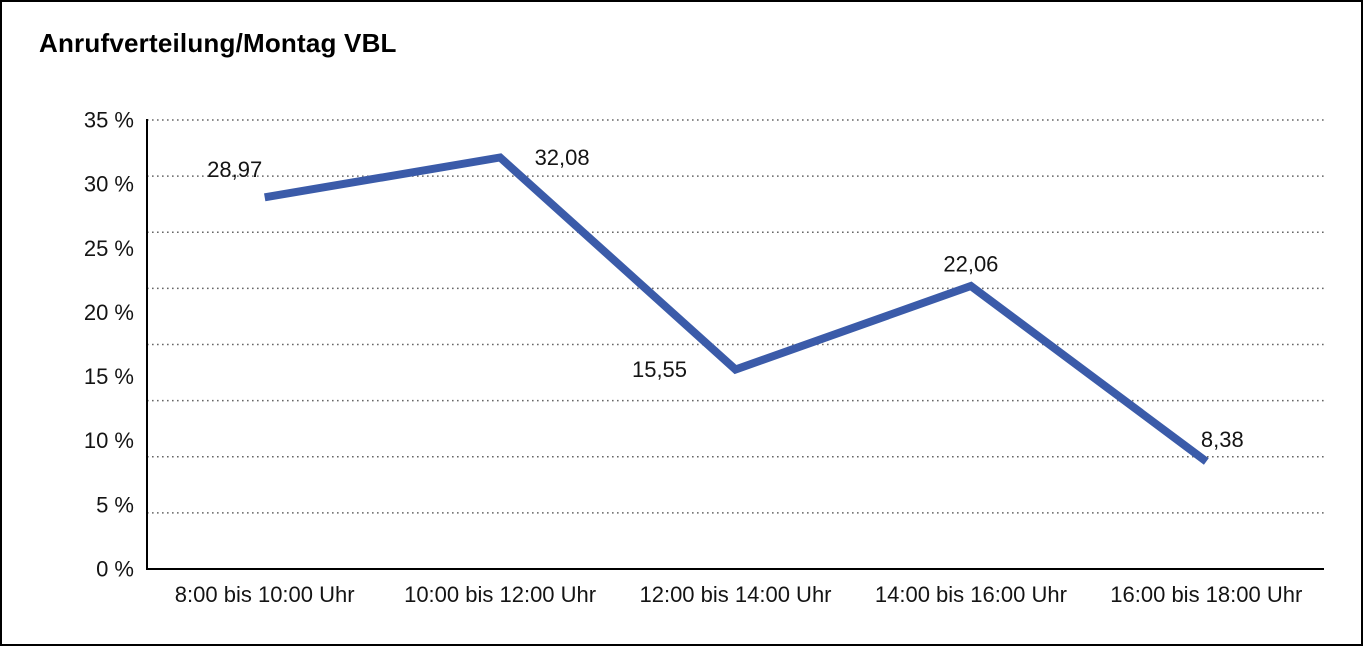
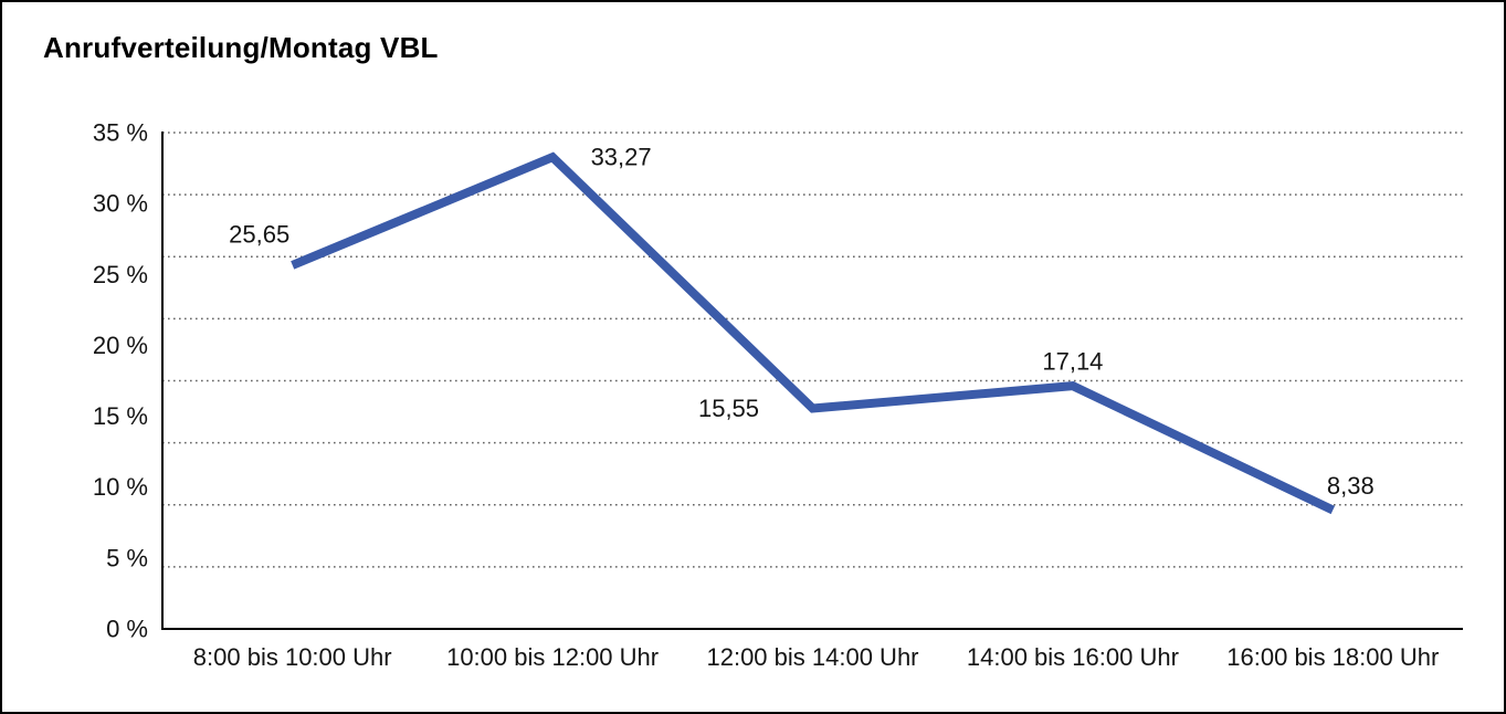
8:00 bis 10:00 Uhr: 28,97 -> 25,65
10:00 bis 12:00 Uhr: 32,08 -> 33,27
14:00 bis 16:00 Uhr: 22,06 -> 17,14
